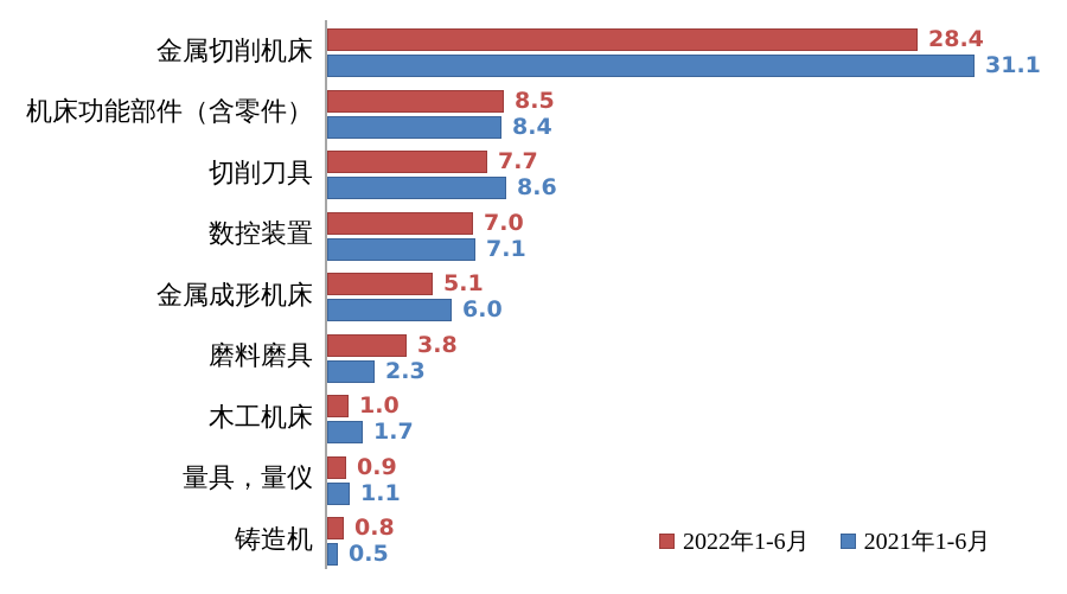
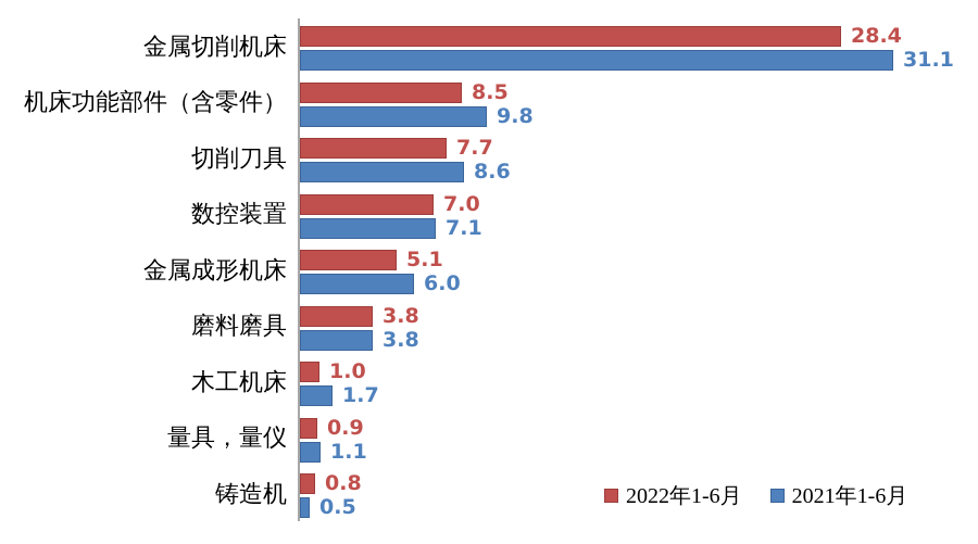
2021年1-6月/机床功能部件（含零件）: 8.4 -> 9.8
2021年1-6月/磨料磨具: 2.3 -> 3.8
